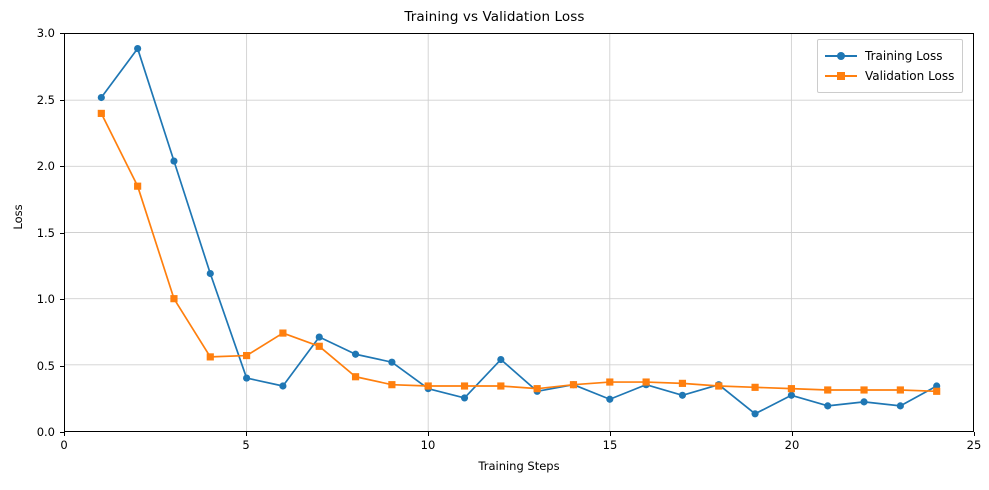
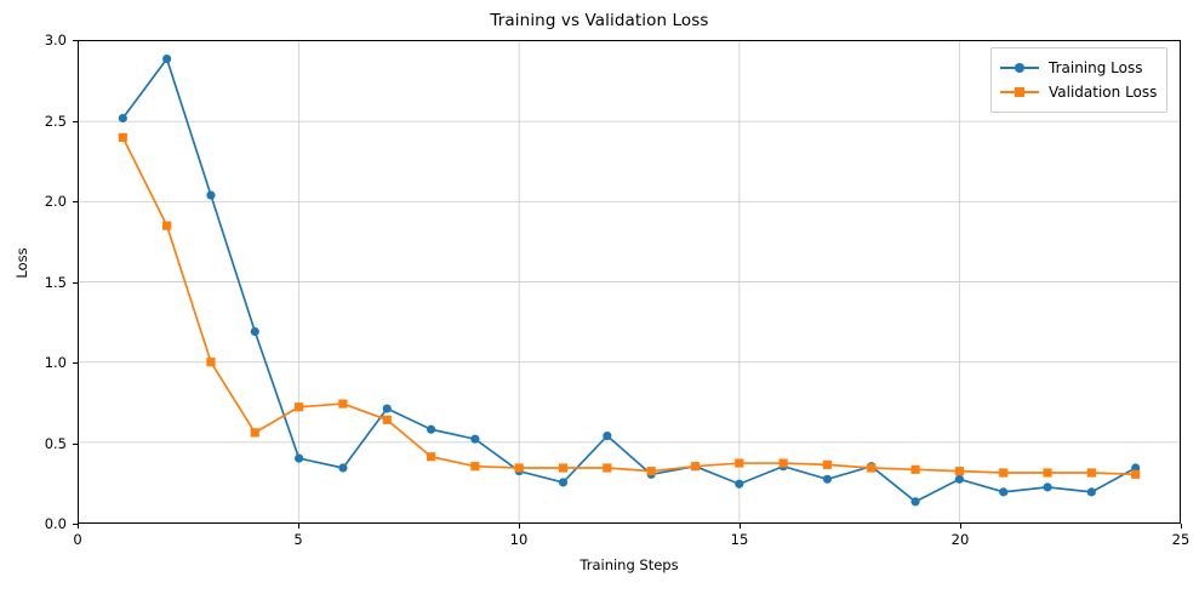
Validation Loss/5: 0.57 -> 0.72
